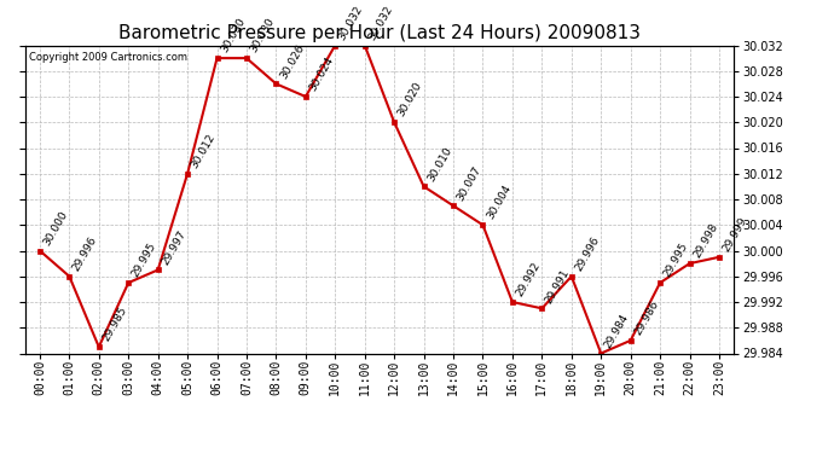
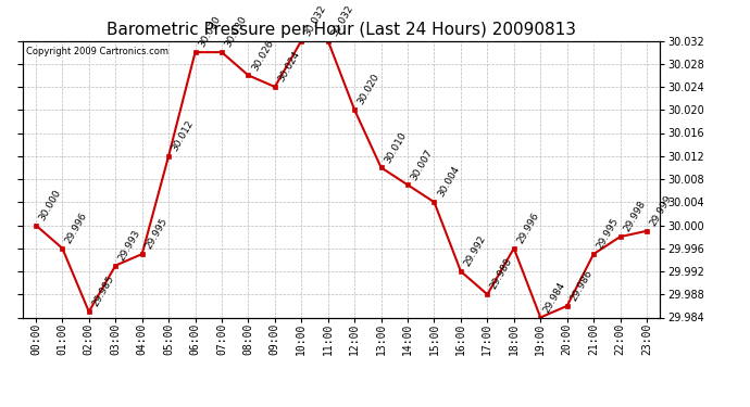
03:00: 29.995 -> 29.993
04:00: 29.997 -> 29.995
17:00: 29.991 -> 29.988
